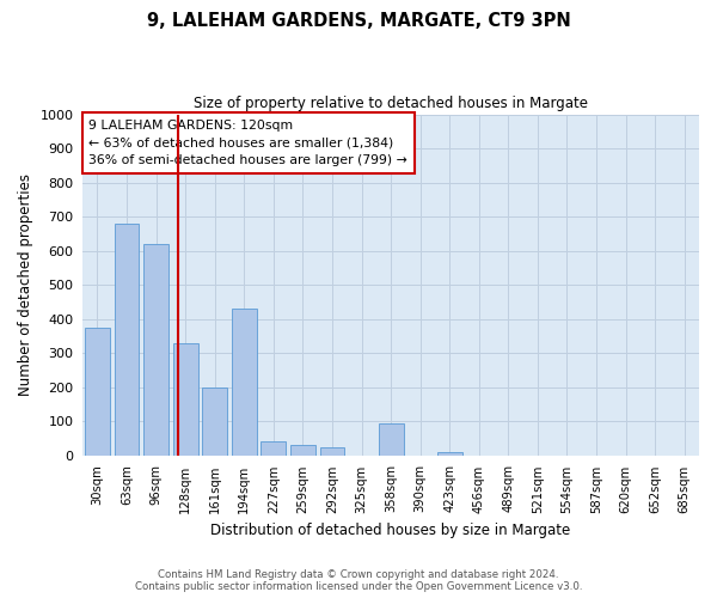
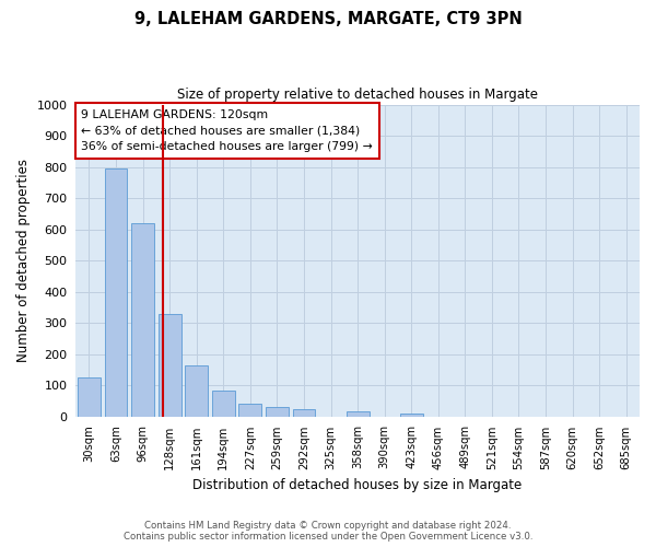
30sqm: 375 -> 125
63sqm: 680 -> 795
161sqm: 200 -> 165
194sqm: 430 -> 82
358sqm: 95 -> 15
